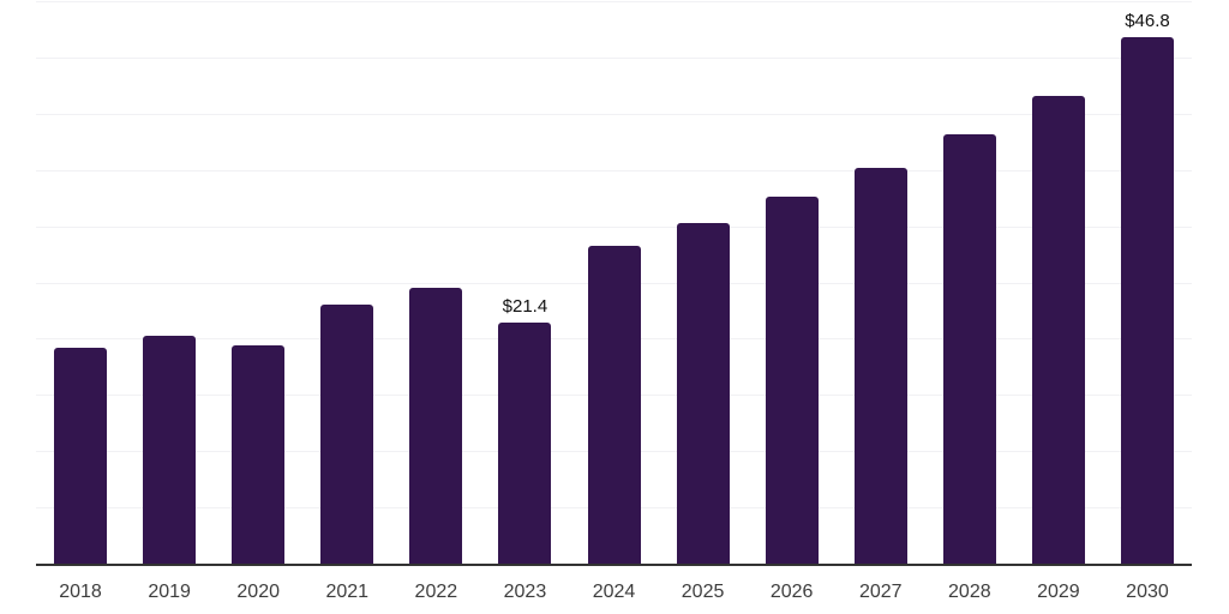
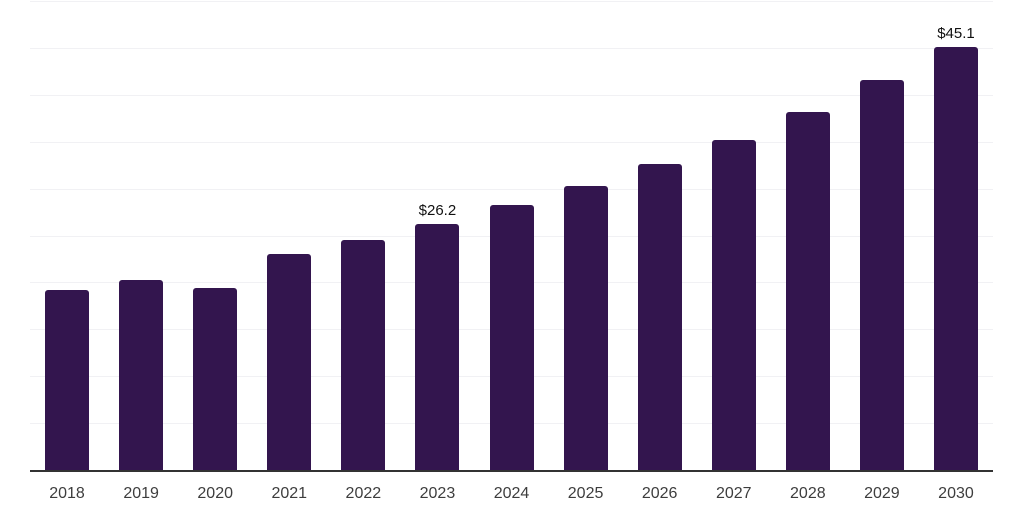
2023: $21.4 -> $26.2
2030: $46.8 -> $45.1
